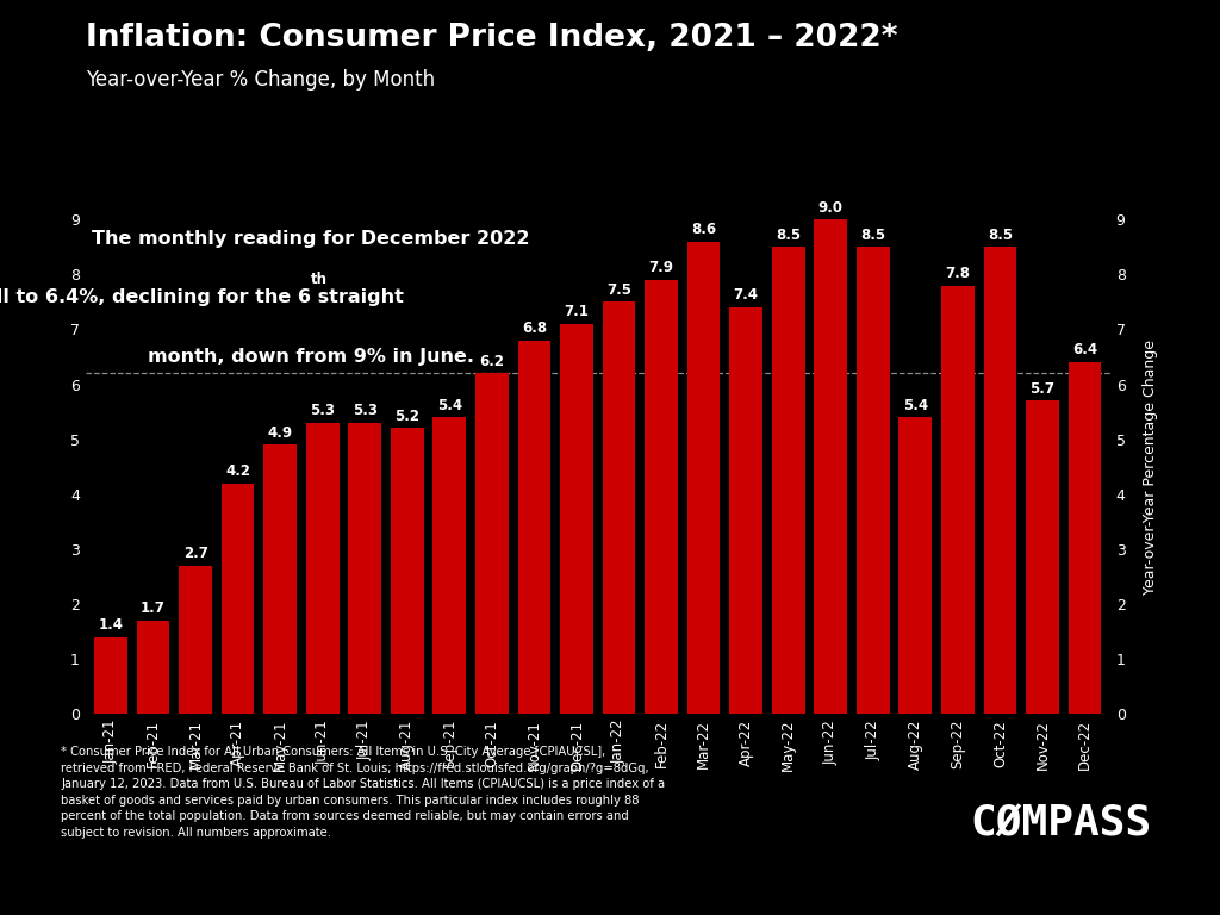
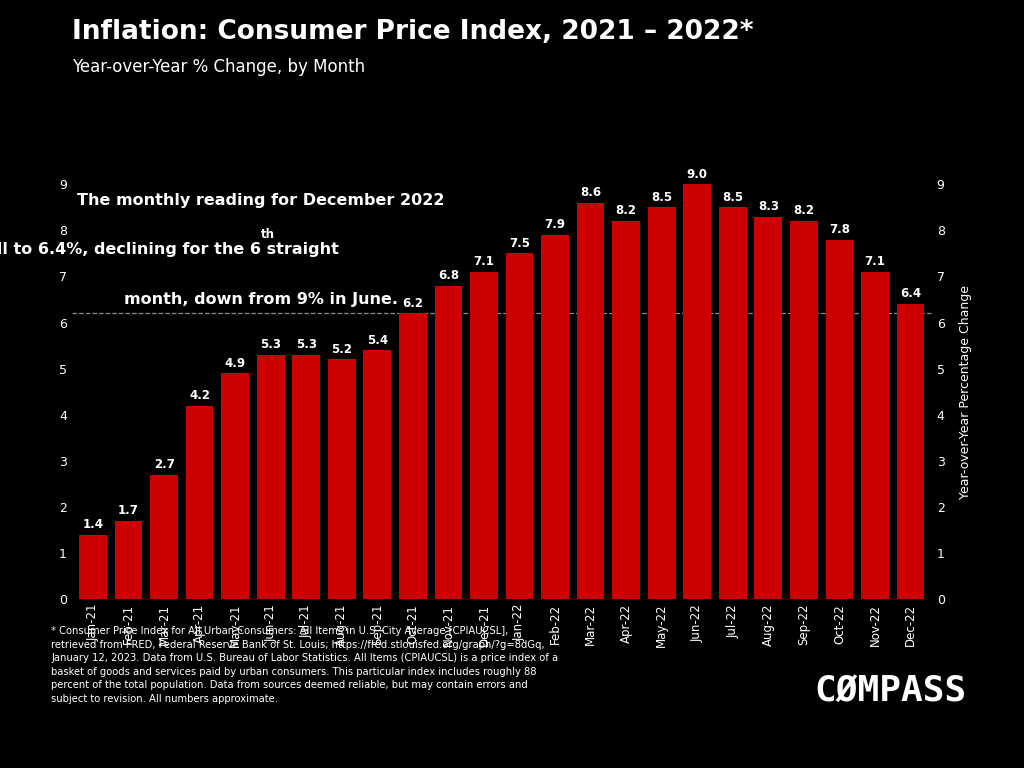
Apr-22: 7.4 -> 8.2
Aug-22: 5.4 -> 8.3
Sep-22: 7.8 -> 8.2
Oct-22: 8.5 -> 7.8
Nov-22: 5.7 -> 7.1
